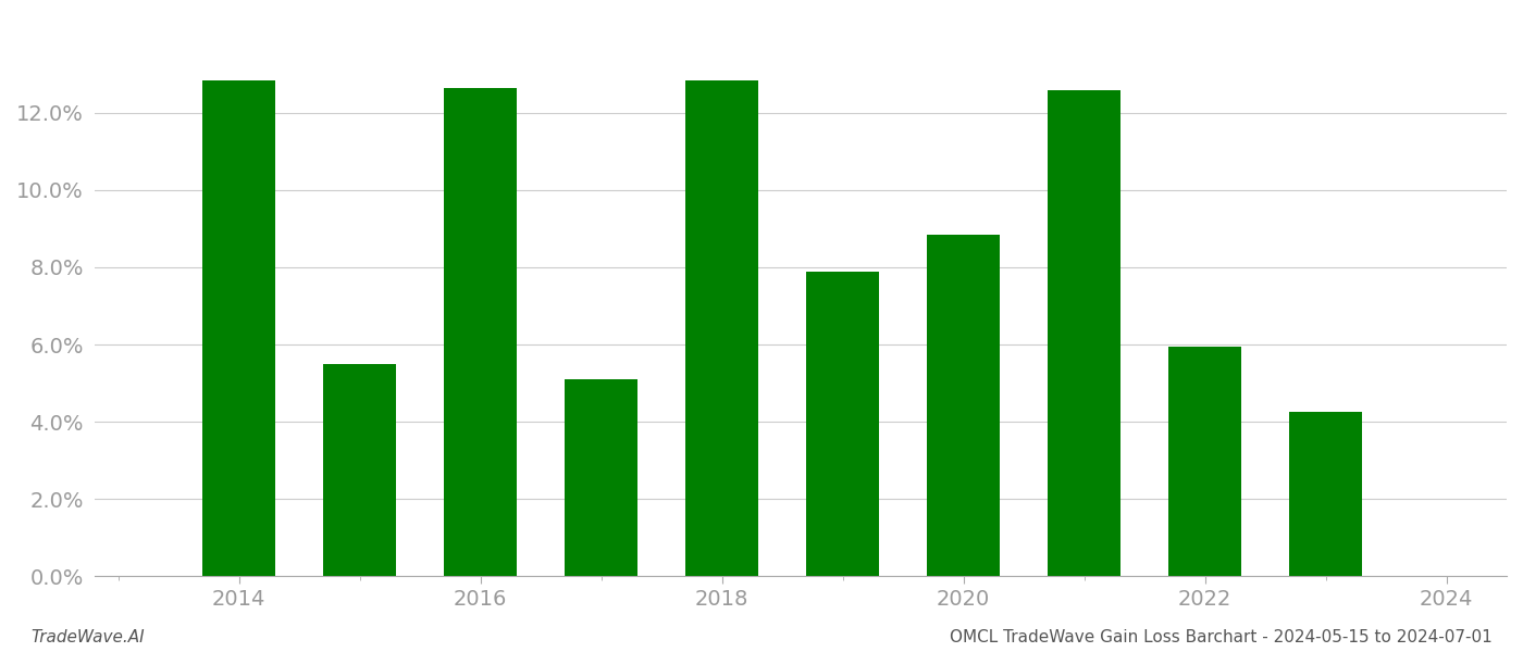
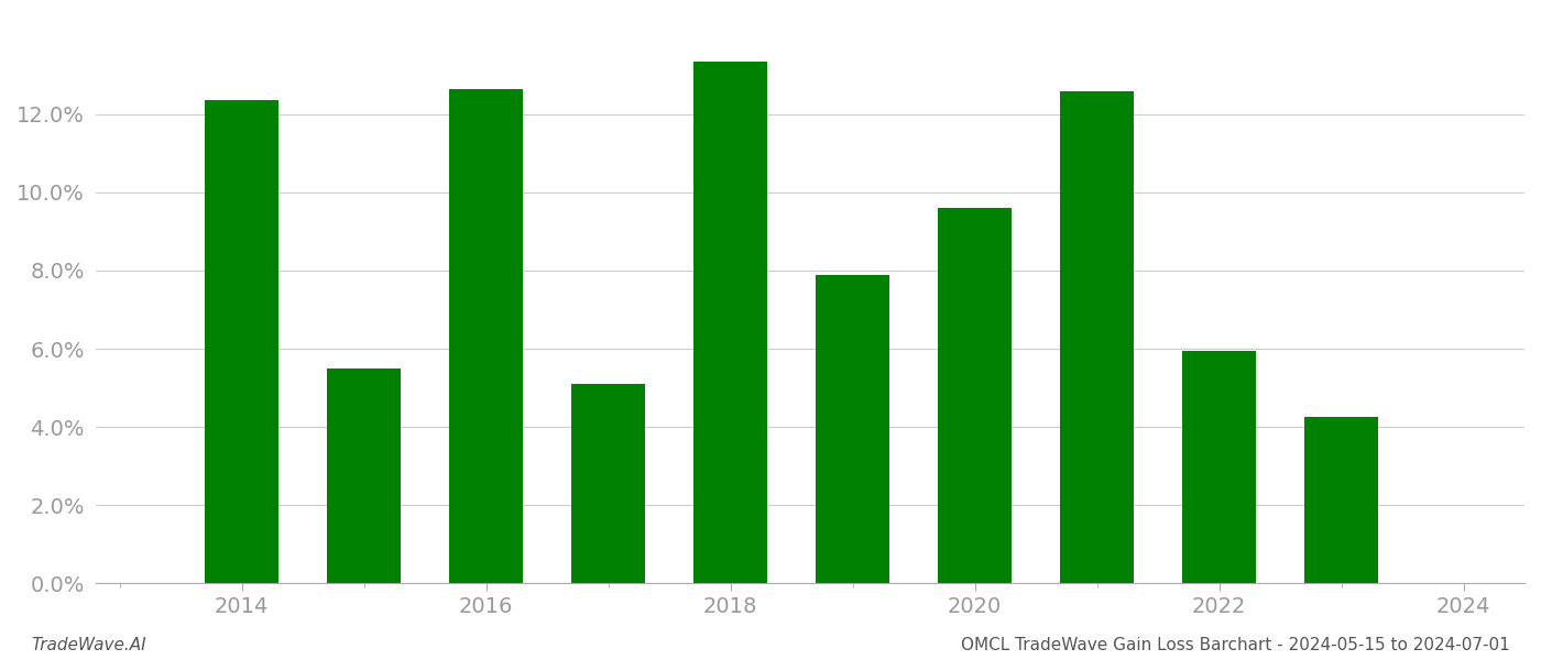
2014: 12.85% -> 12.35%
2018: 12.85% -> 13.35%
2020: 8.85% -> 9.60%
